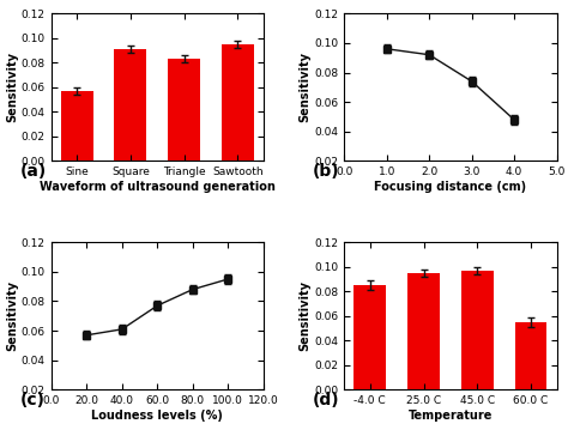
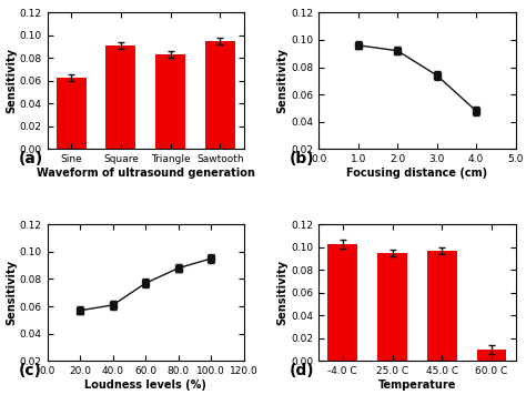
Sine: 0.057 -> 0.063
-4.0 C: 0.085 -> 0.103
60.0 C: 0.055 -> 0.010
